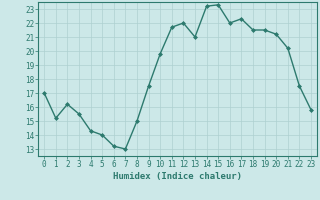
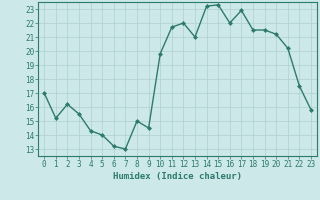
9: 17.5 -> 14.5
17: 22.3 -> 22.9
